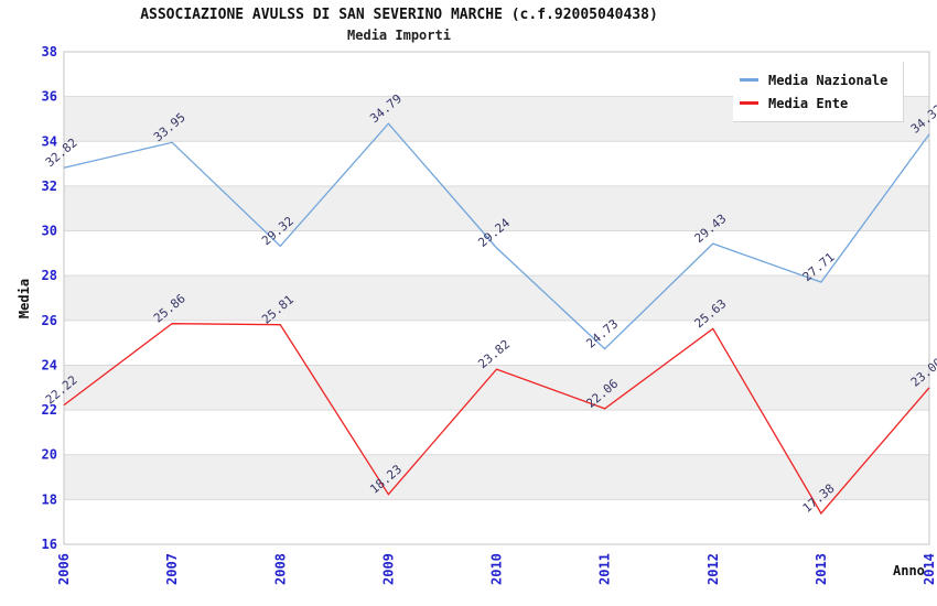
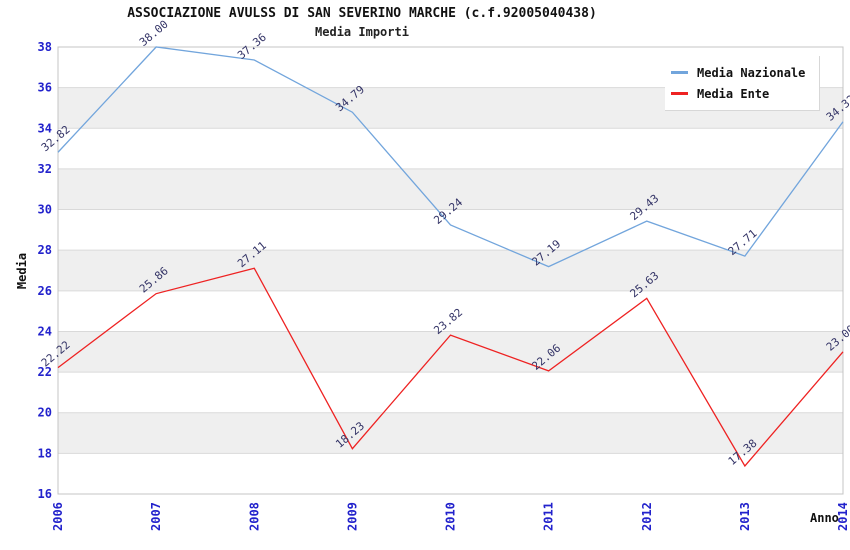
Media Nazionale/2007: 33.95 -> 38.00
Media Nazionale/2008: 29.32 -> 37.36
Media Ente/2008: 25.81 -> 27.11
Media Nazionale/2011: 24.73 -> 27.19
